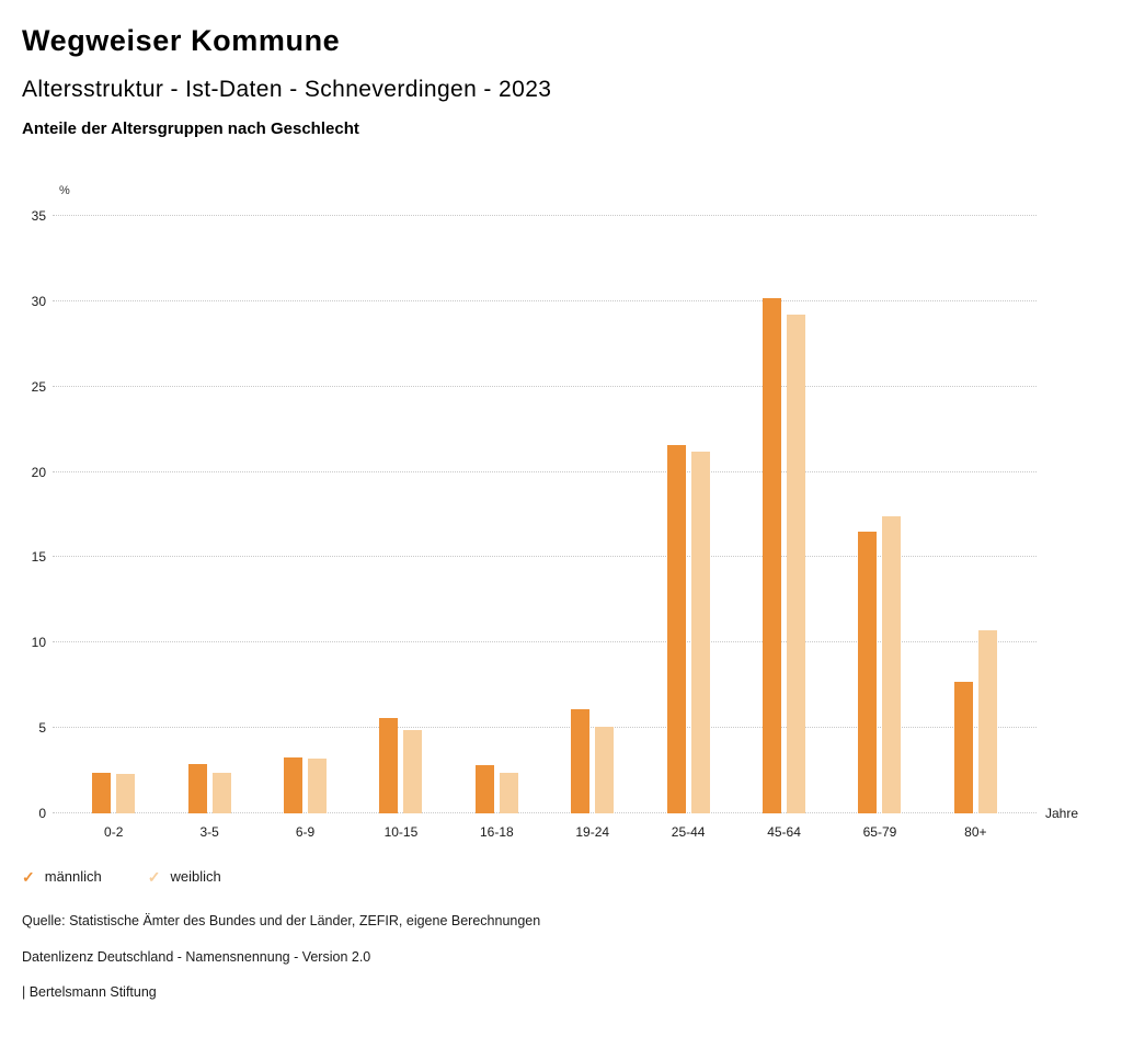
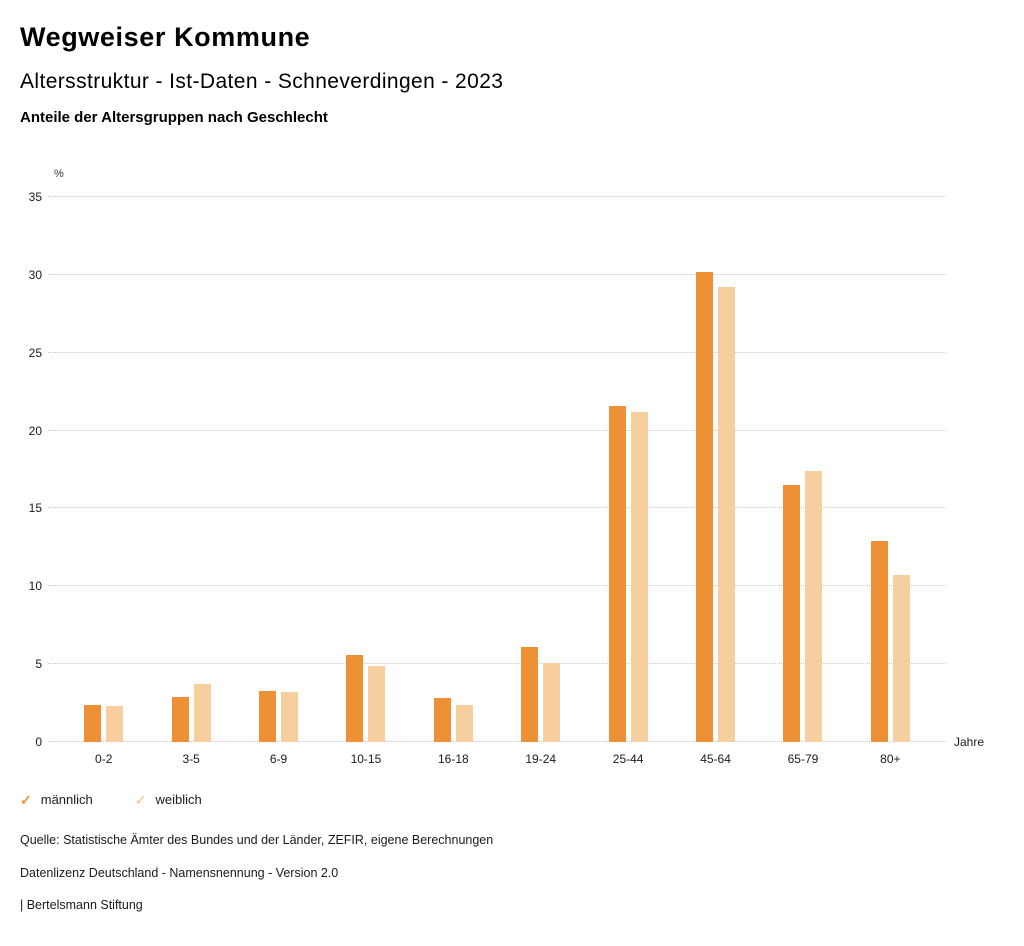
weiblich/3-5: 2.4 -> 3.7
männlich/80+: 7.7 -> 12.9
